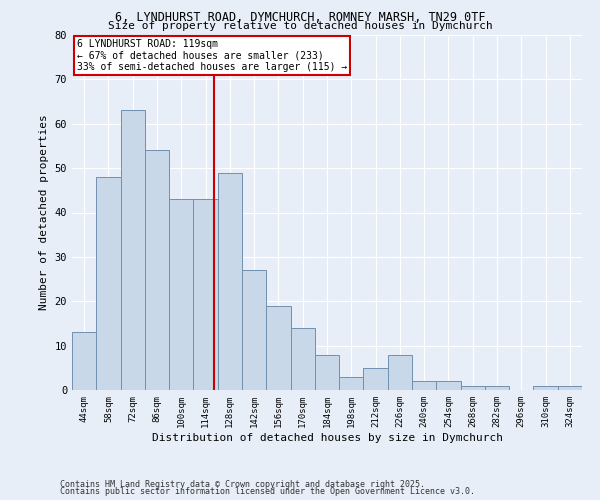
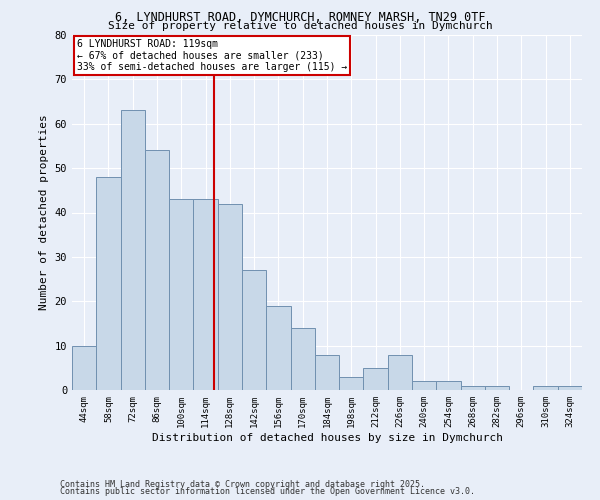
44sqm: 13 -> 10
128sqm: 49 -> 42
